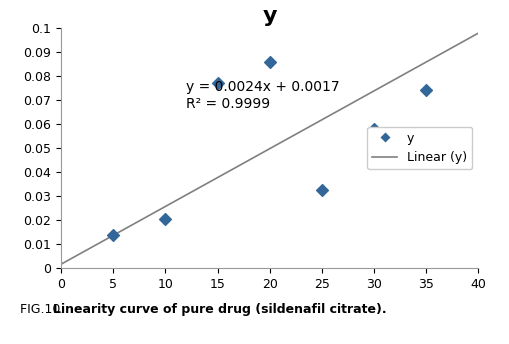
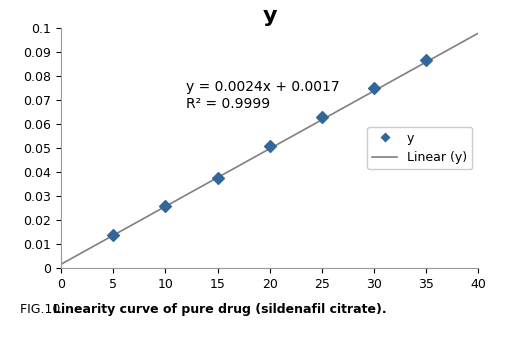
y/10: 0.0205 -> 0.0257
y/15: 0.0770 -> 0.0377
y/20: 0.0855 -> 0.0509
y/25: 0.0325 -> 0.0627
y/30: 0.0580 -> 0.0749
y/35: 0.0740 -> 0.0865
